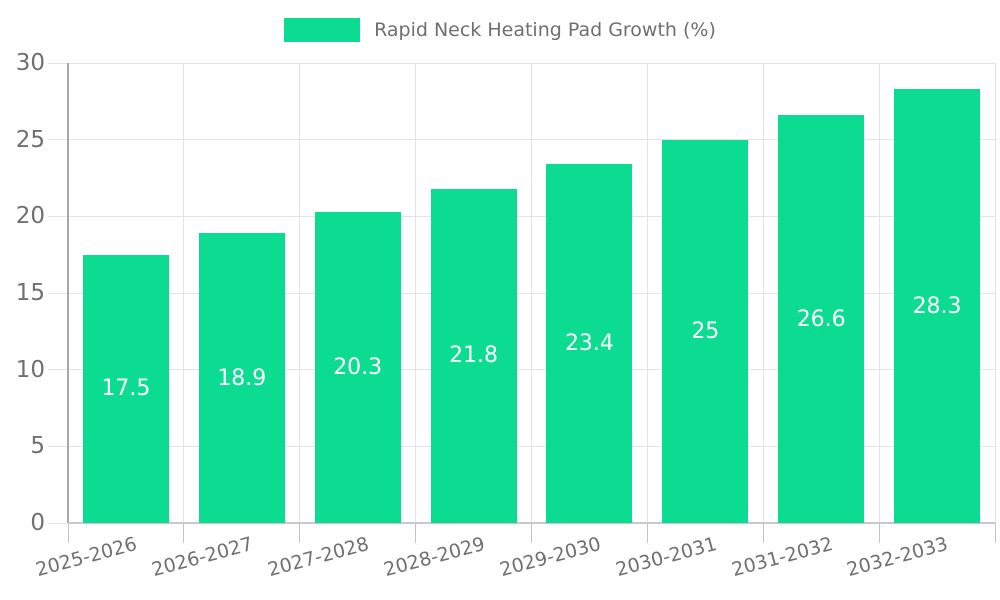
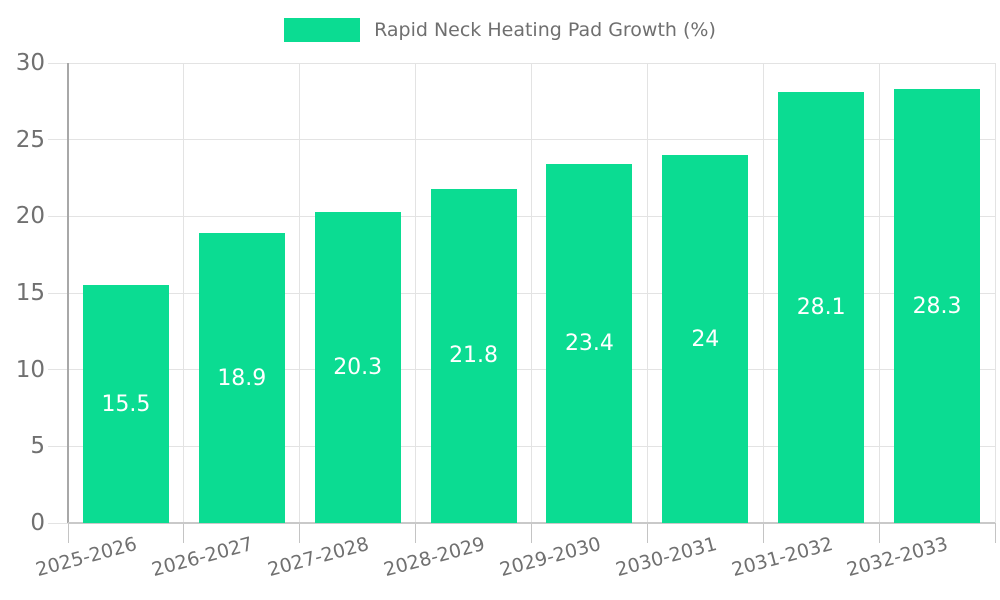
2025-2026: 17.5 -> 15.5
2030-2031: 25 -> 24
2031-2032: 26.6 -> 28.1
